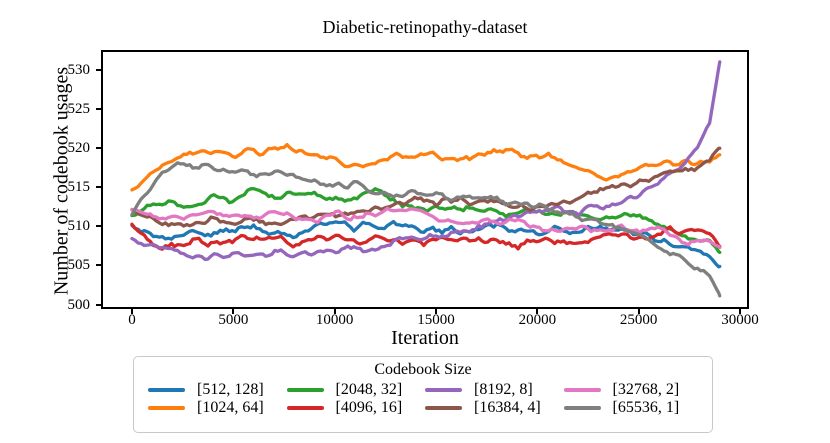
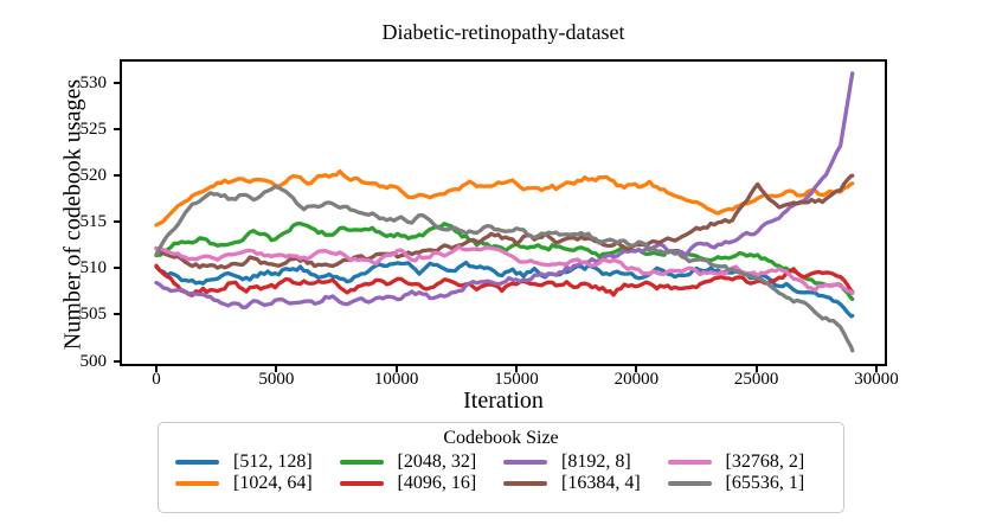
[65536, 1]/5000: 517 -> 519
[16384, 4]/25000: 516 -> 519
